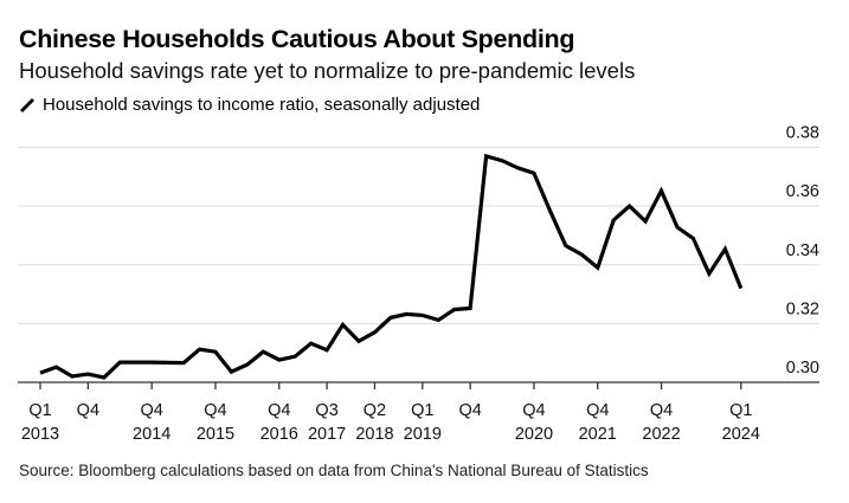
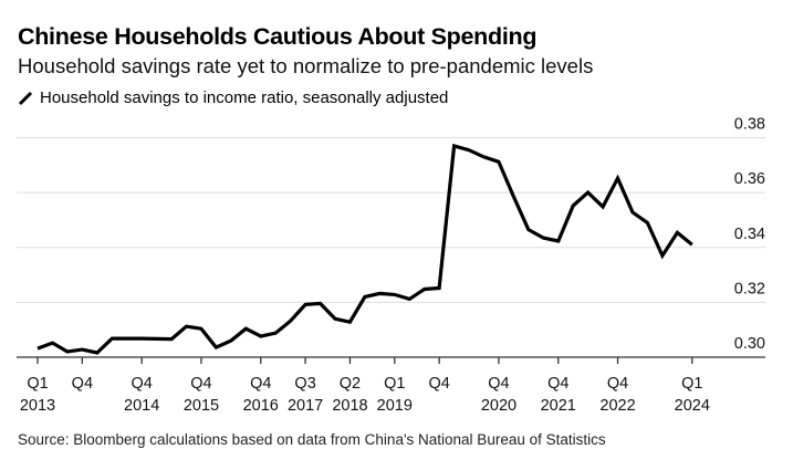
Q3 2017: 0.311 -> 0.319
Q2 2018: 0.317 -> 0.313
Q4 2021: 0.339 -> 0.342
Q1 2024: 0.332 -> 0.341
